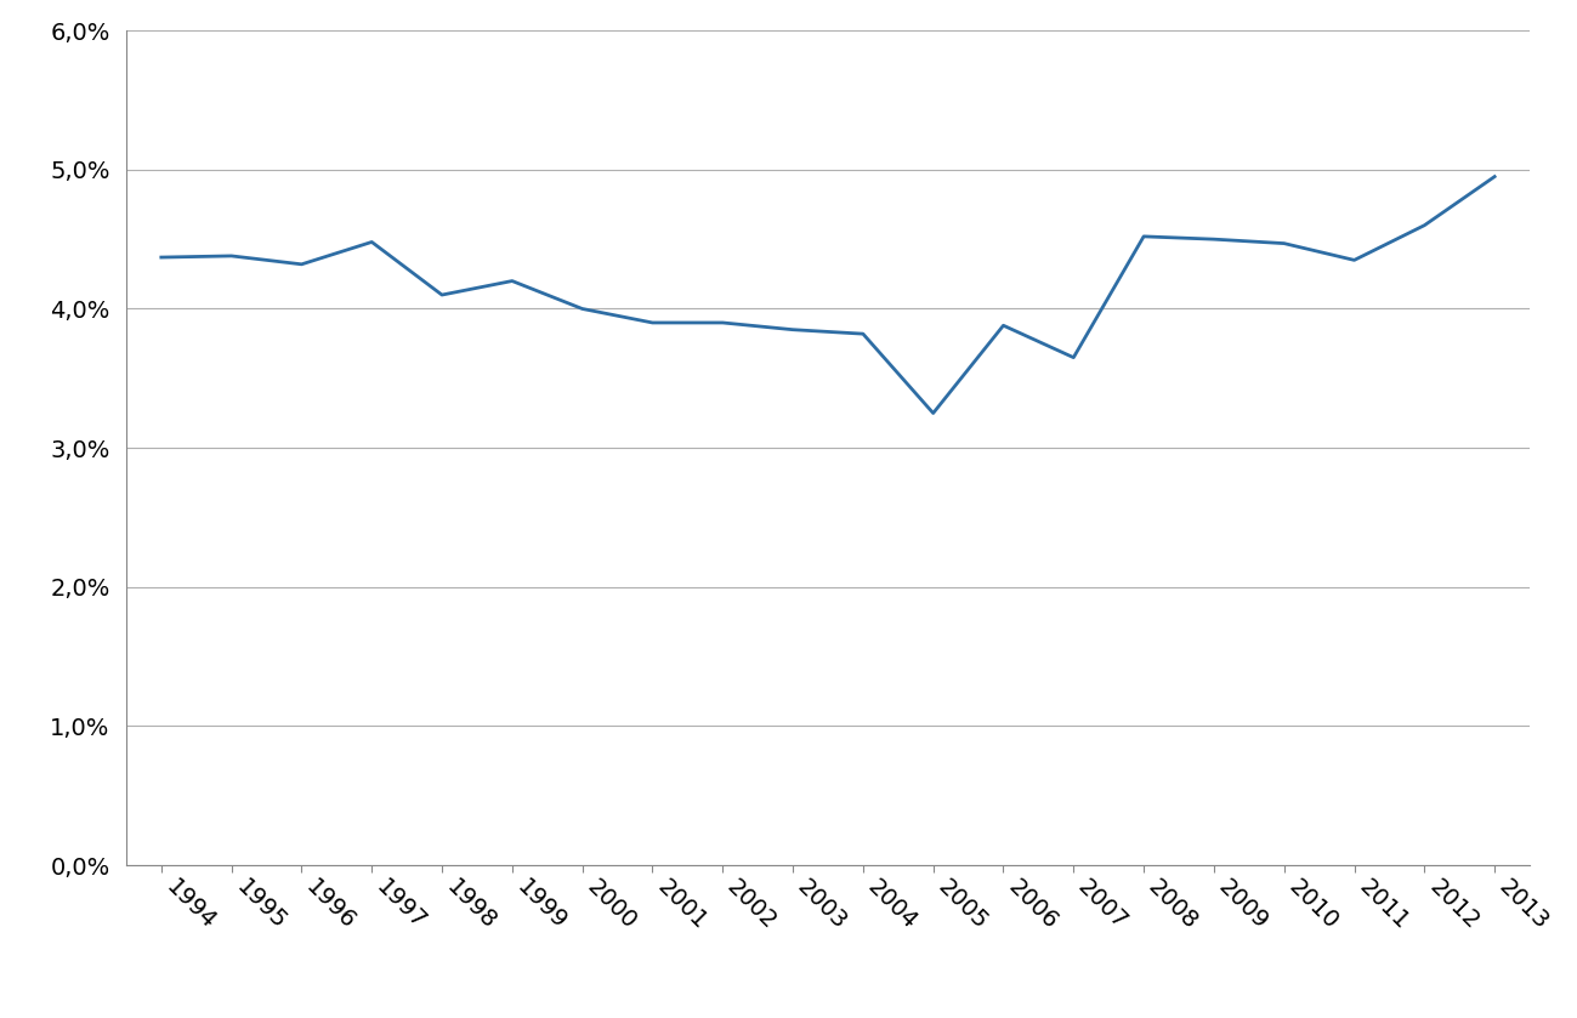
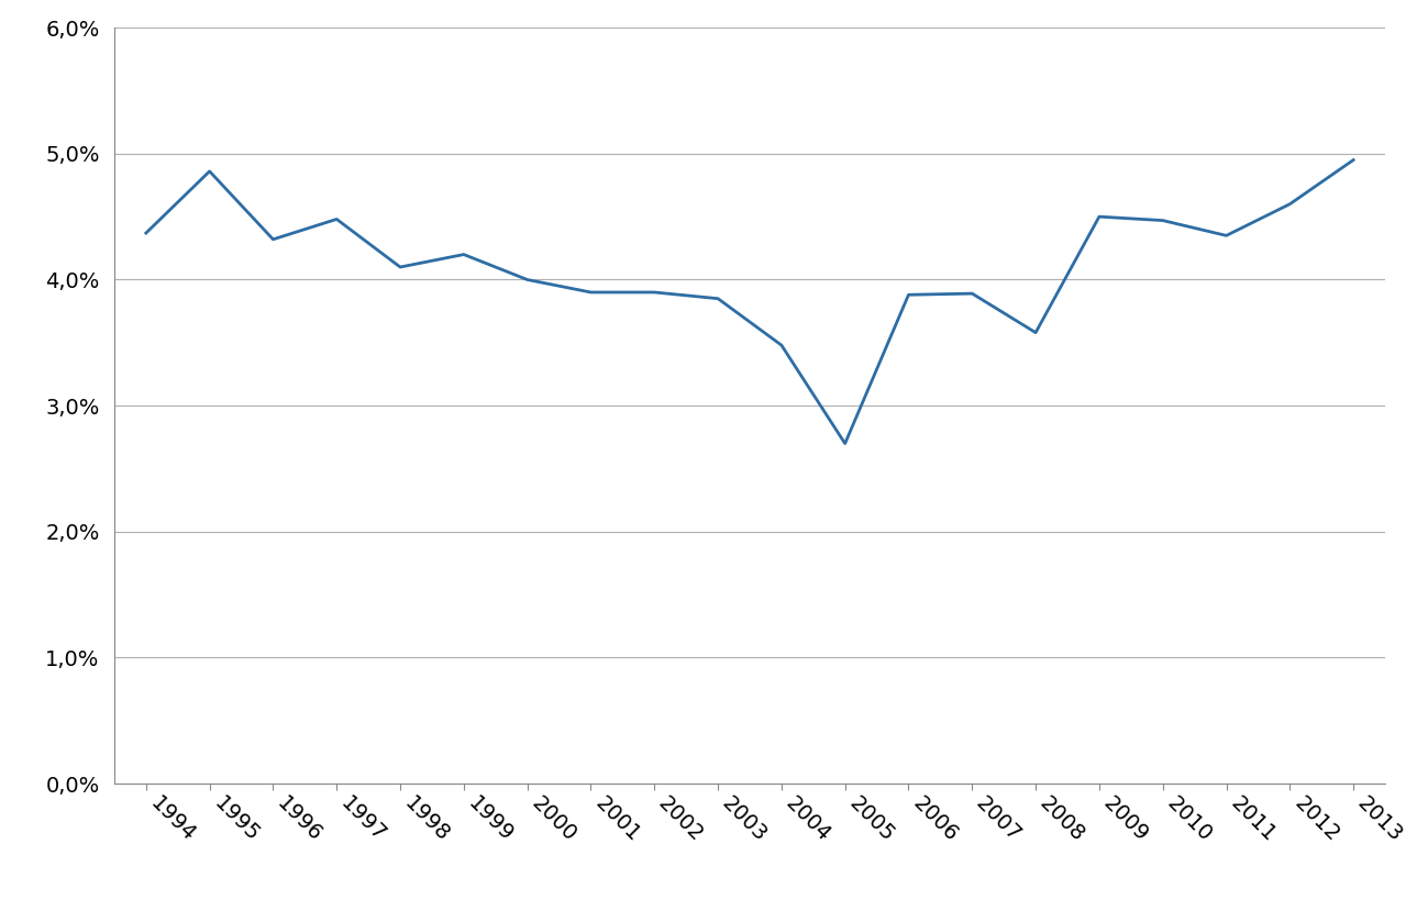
1995: 4,38% -> 4,86%
2004: 3,82% -> 3,48%
2005: 3,25% -> 2,70%
2007: 3,65% -> 3,89%
2008: 4,52% -> 3,58%
